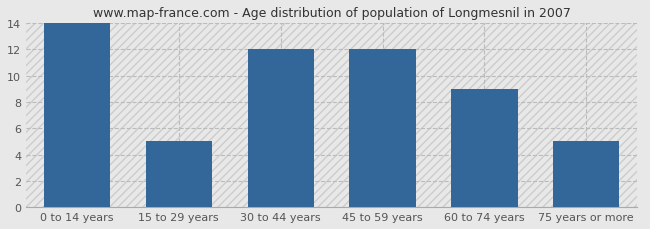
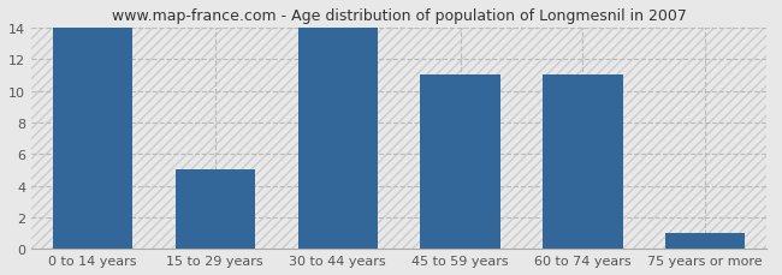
30 to 44 years: 12 -> 14
45 to 59 years: 12 -> 11
60 to 74 years: 9 -> 11
75 years or more: 5 -> 1
